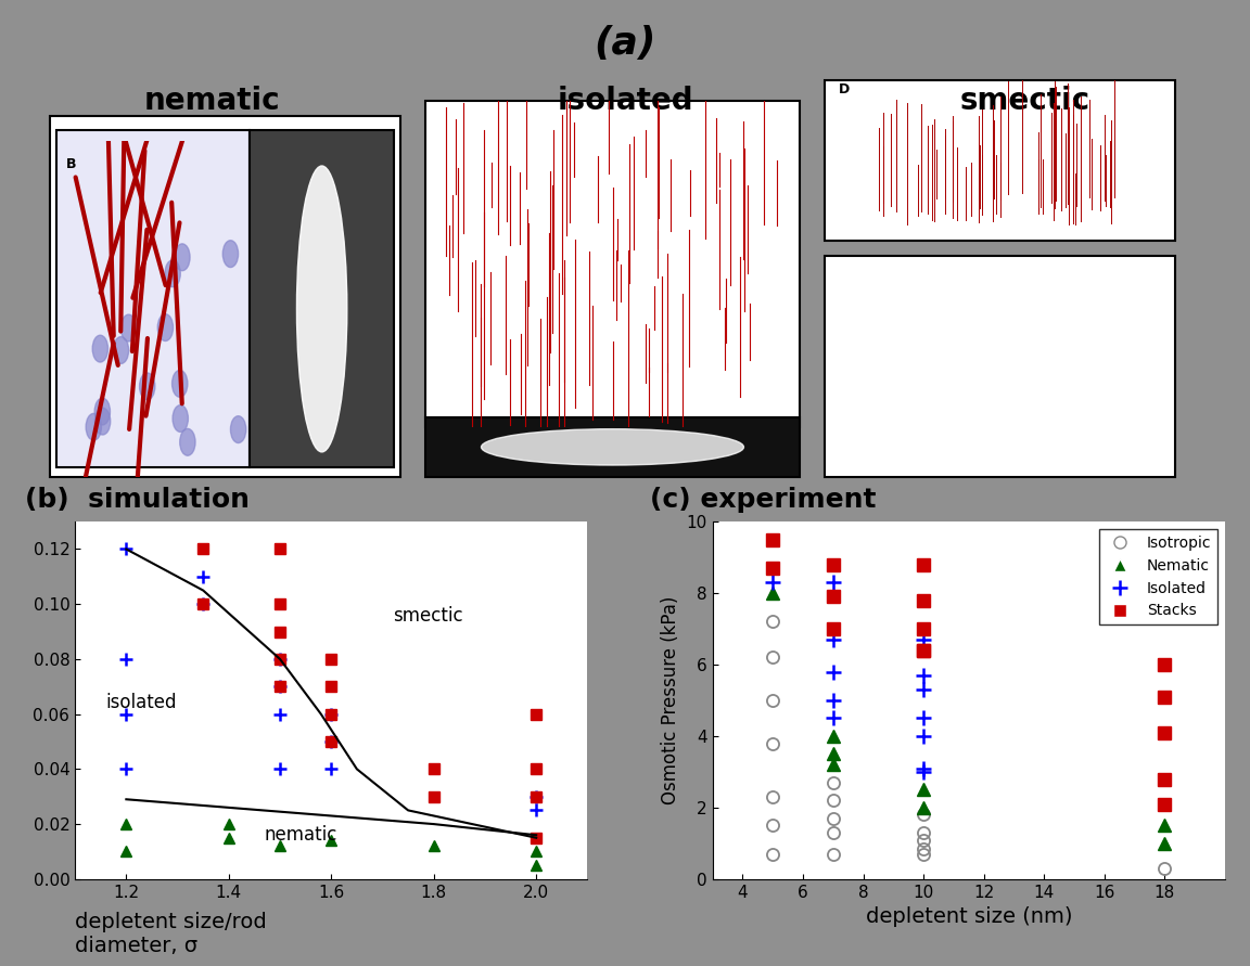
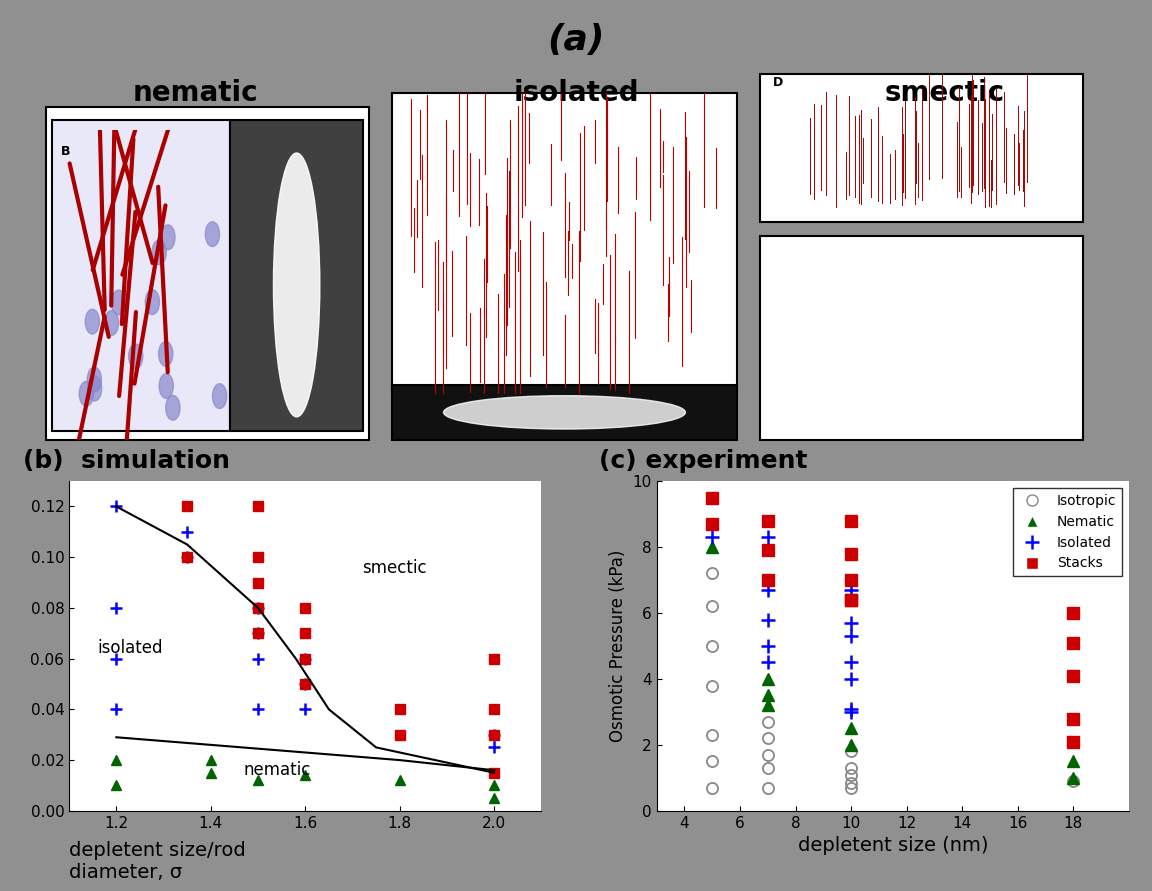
Isotropic/18: 0.30 -> 0.90
